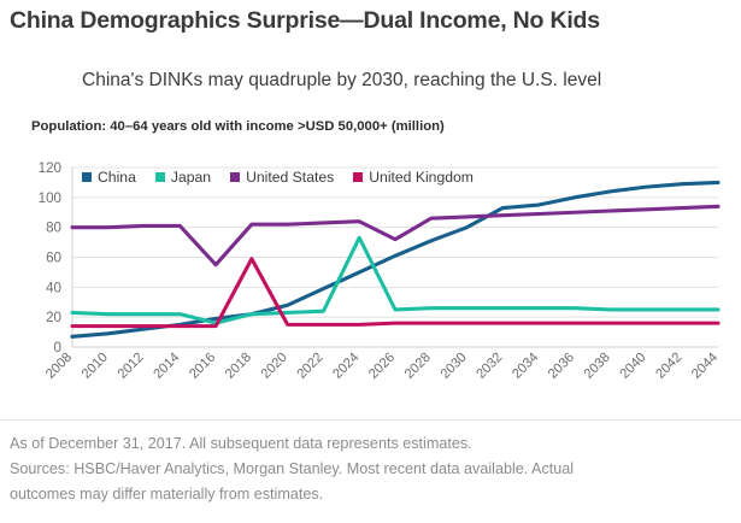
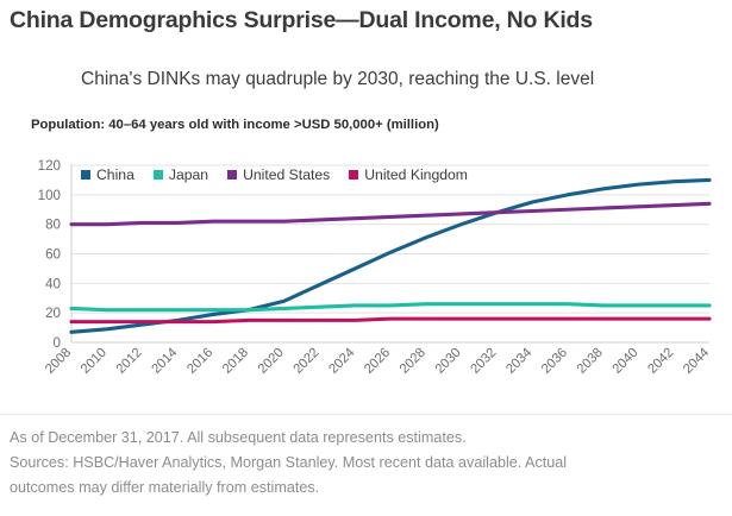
Japan/2016: 16 -> 22
United States/2016: 55 -> 82
United Kingdom/2018: 59 -> 15
Japan/2024: 73 -> 25
United States/2026: 72 -> 85
China/2032: 93 -> 88
